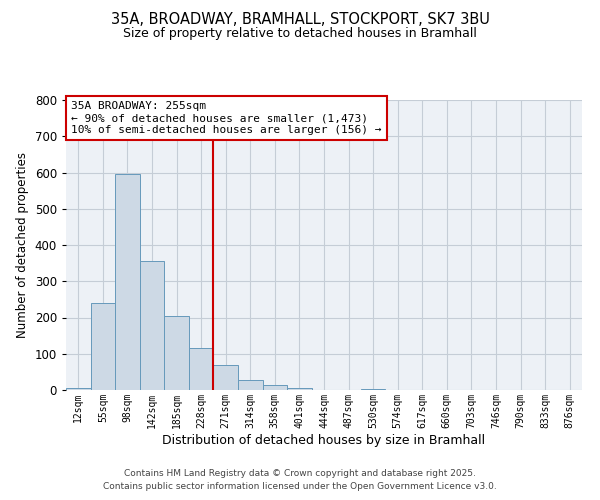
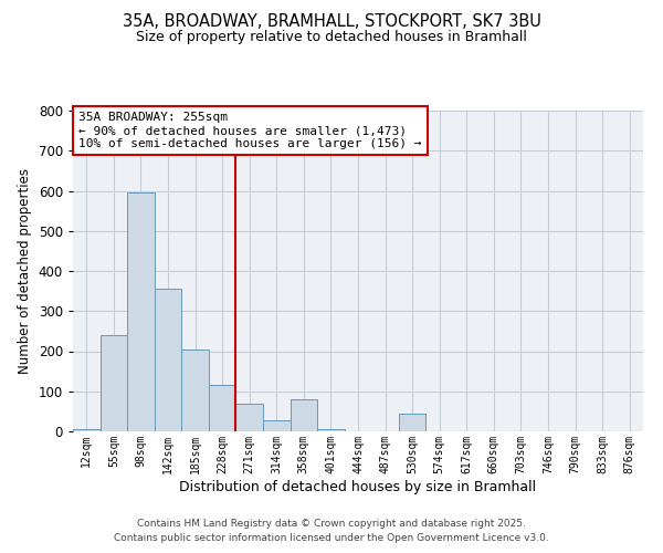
358sqm: 15 -> 80
530sqm: 2 -> 45
